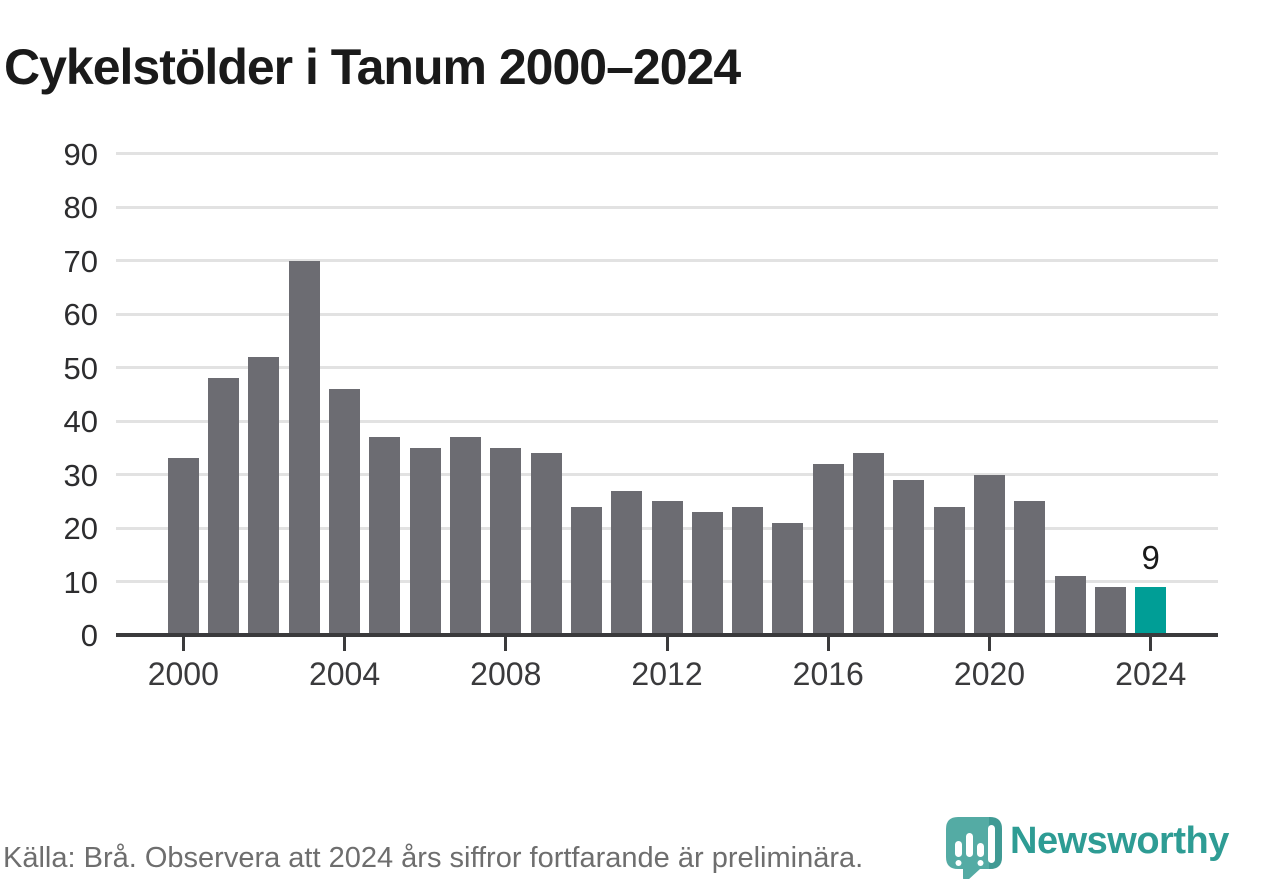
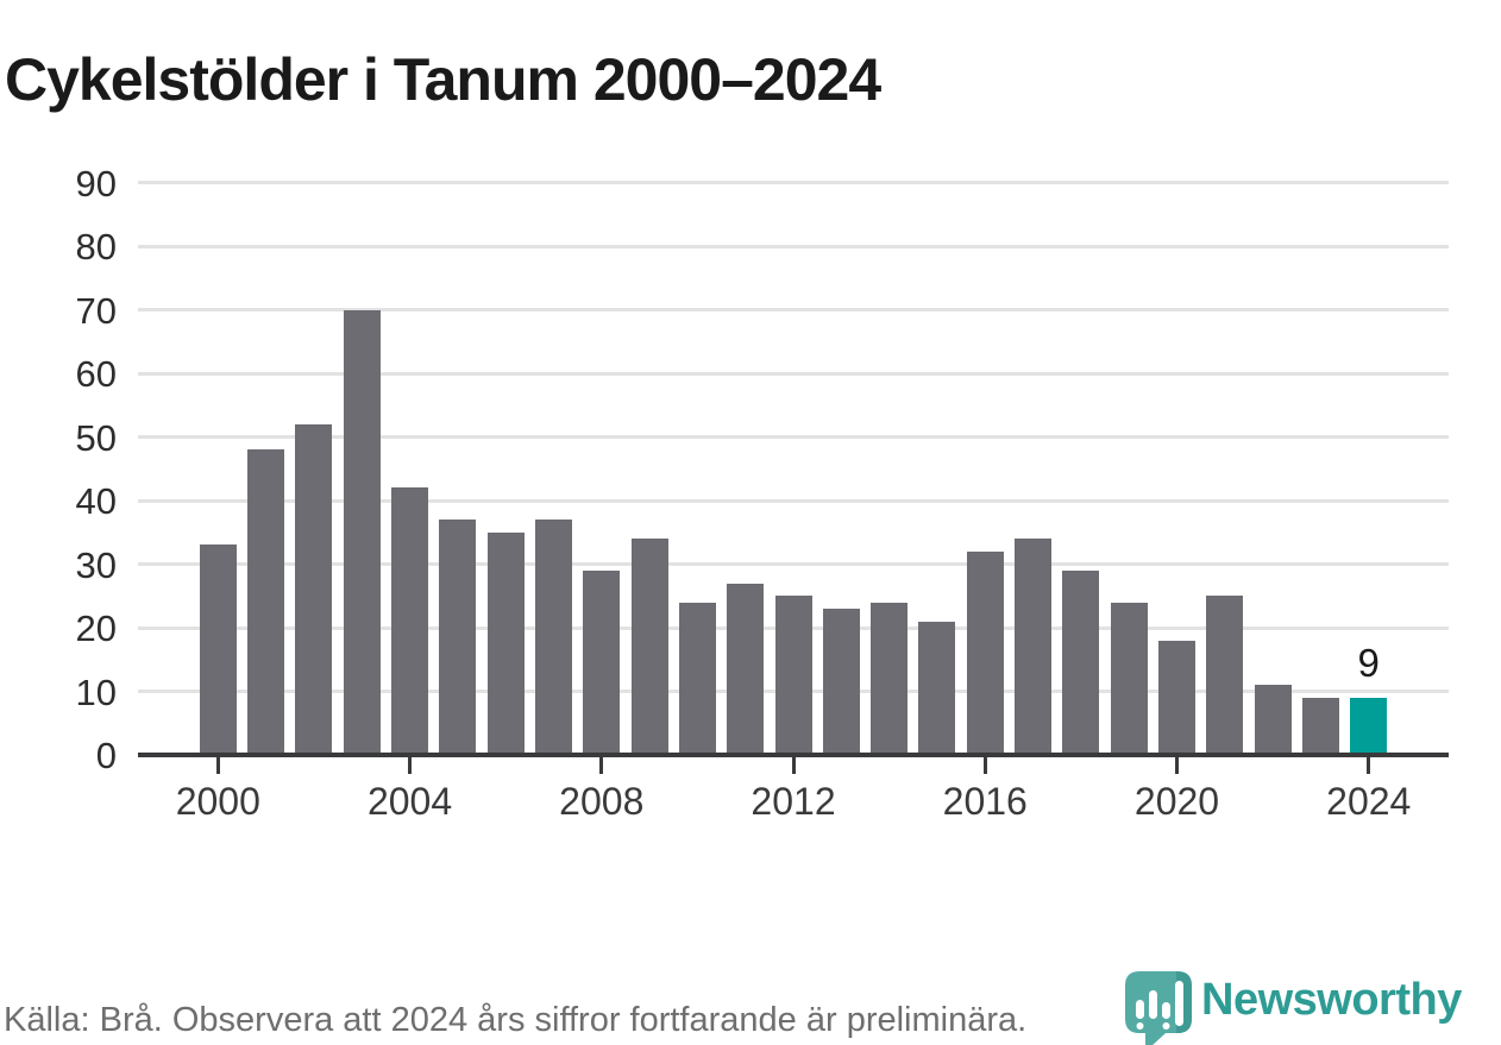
2004: 46 -> 42
2008: 35 -> 29
2020: 30 -> 18
